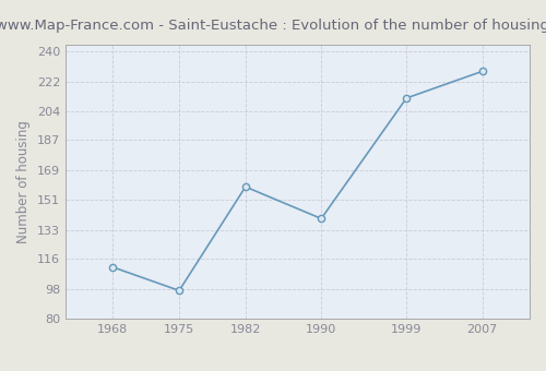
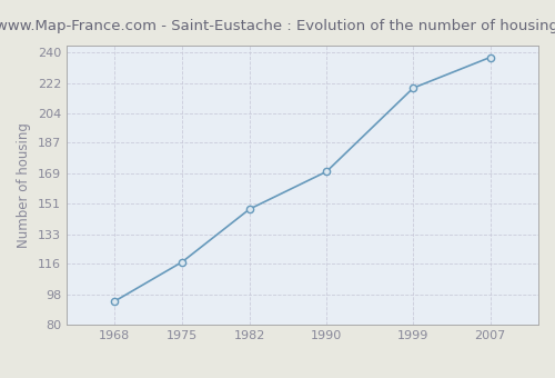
1968: 111 -> 94
1975: 97 -> 117
1982: 159 -> 148
1990: 140 -> 170
1999: 212 -> 219
2007: 228 -> 237
